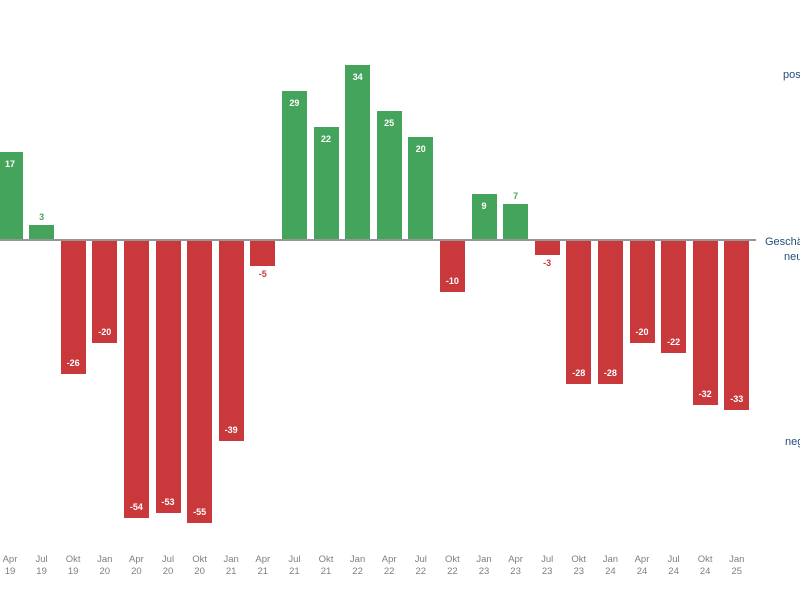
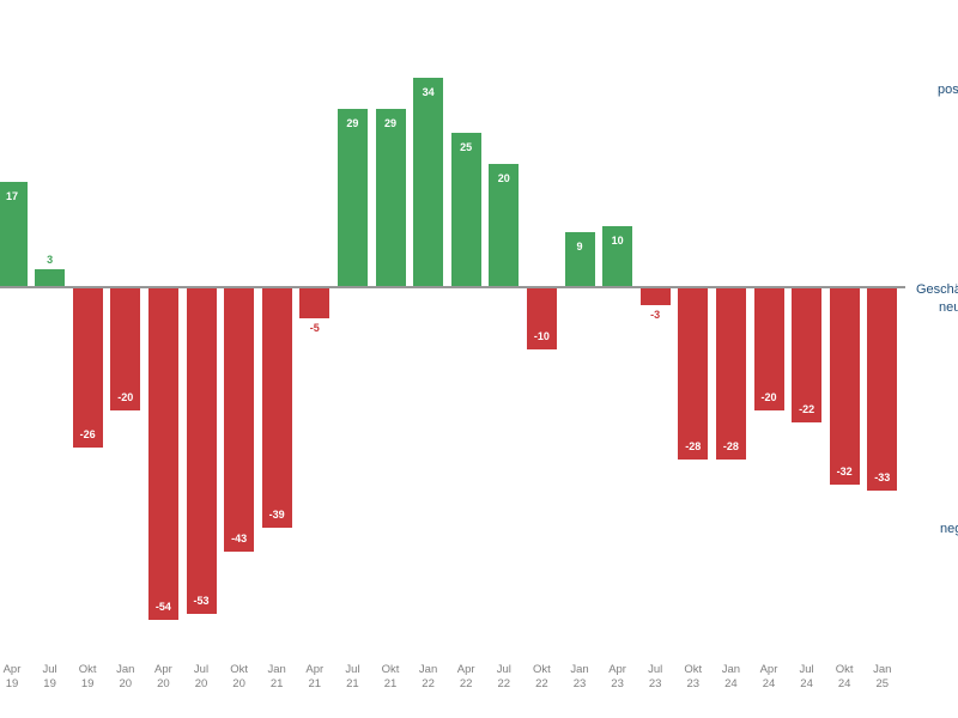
Okt 20: -55 -> -43
Okt 21: 22 -> 29
Apr 23: 7 -> 10
